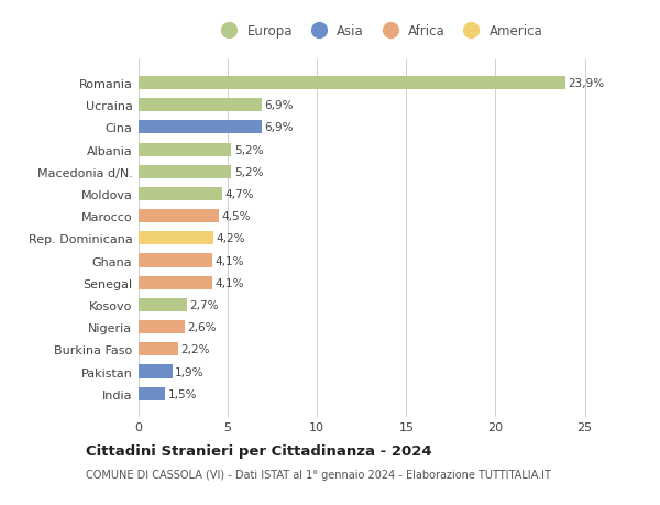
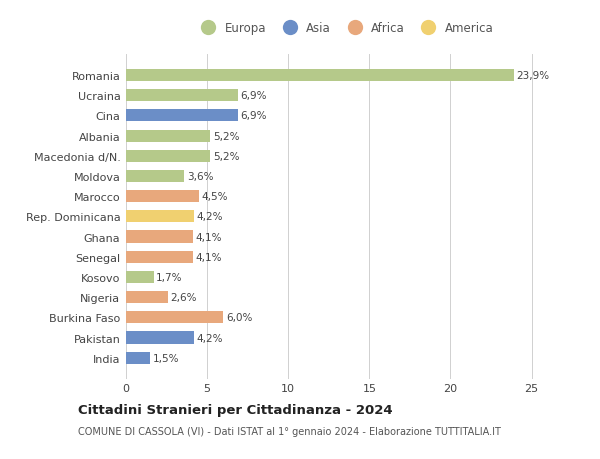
Moldova: 4,7% -> 3,6%
Kosovo: 2,7% -> 1,7%
Burkina Faso: 2,2% -> 6,0%
Pakistan: 1,9% -> 4,2%
